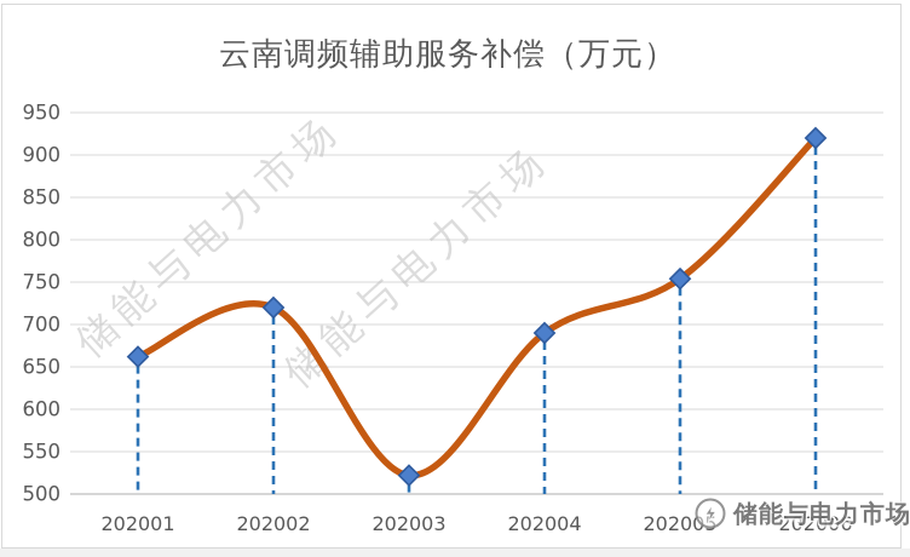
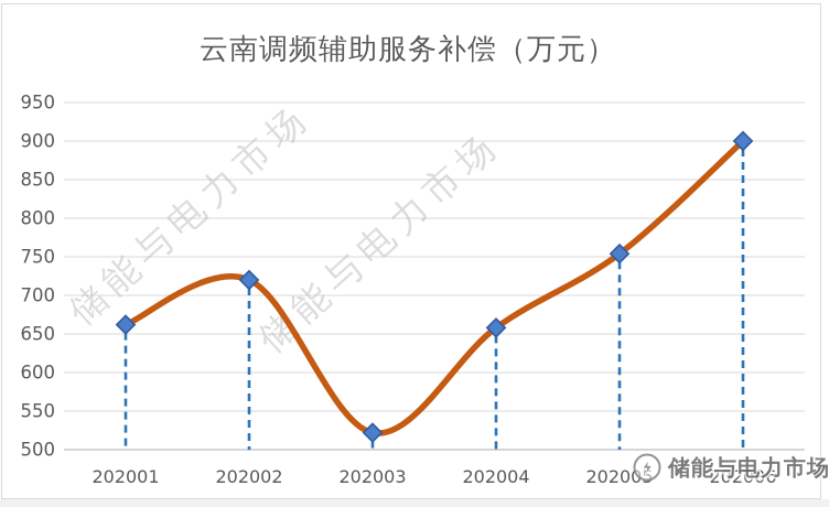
202004: 690 -> 660
202006: 920 -> 900
